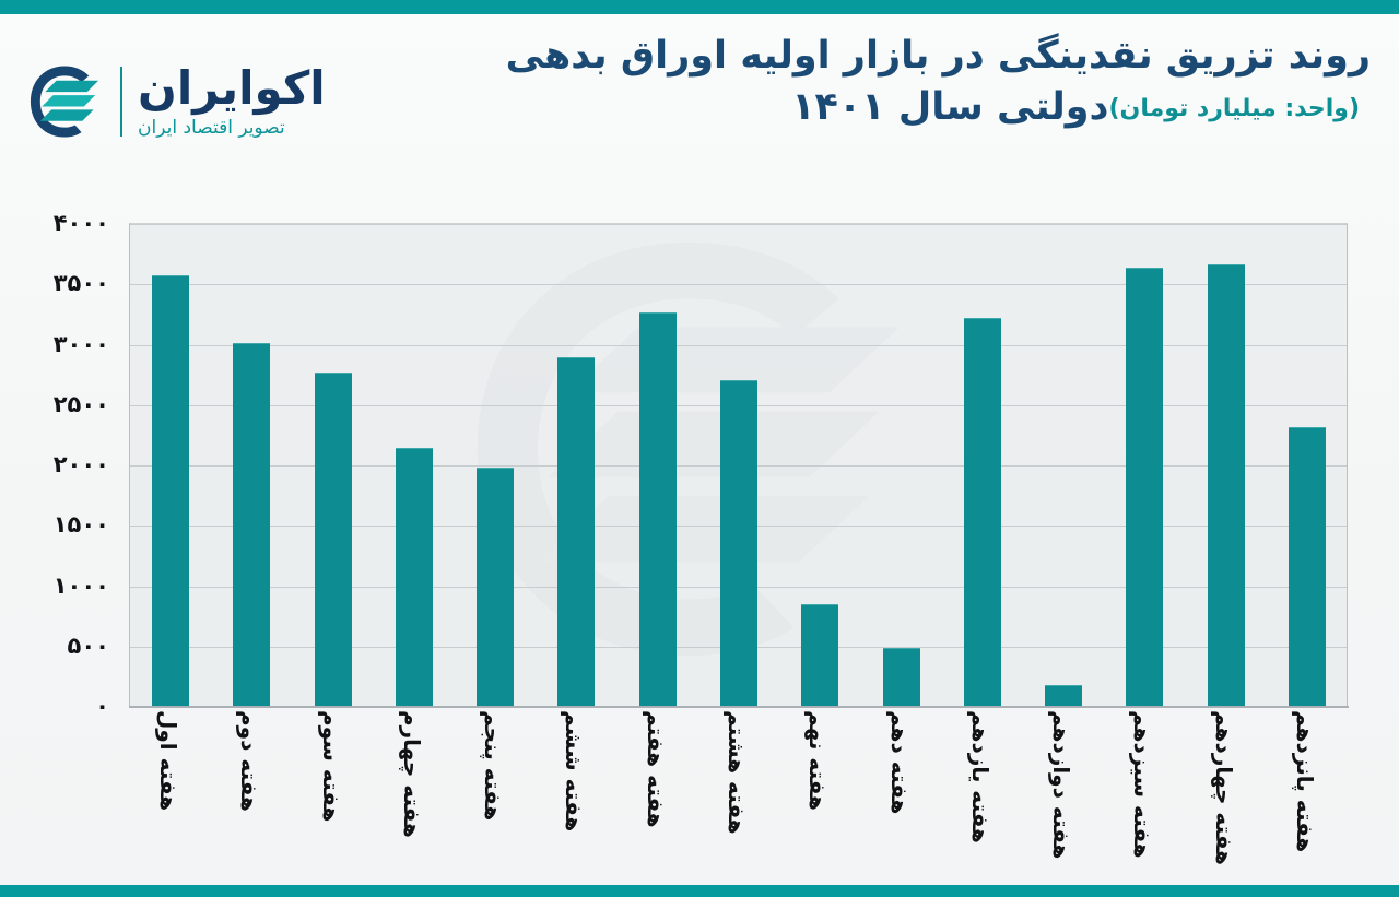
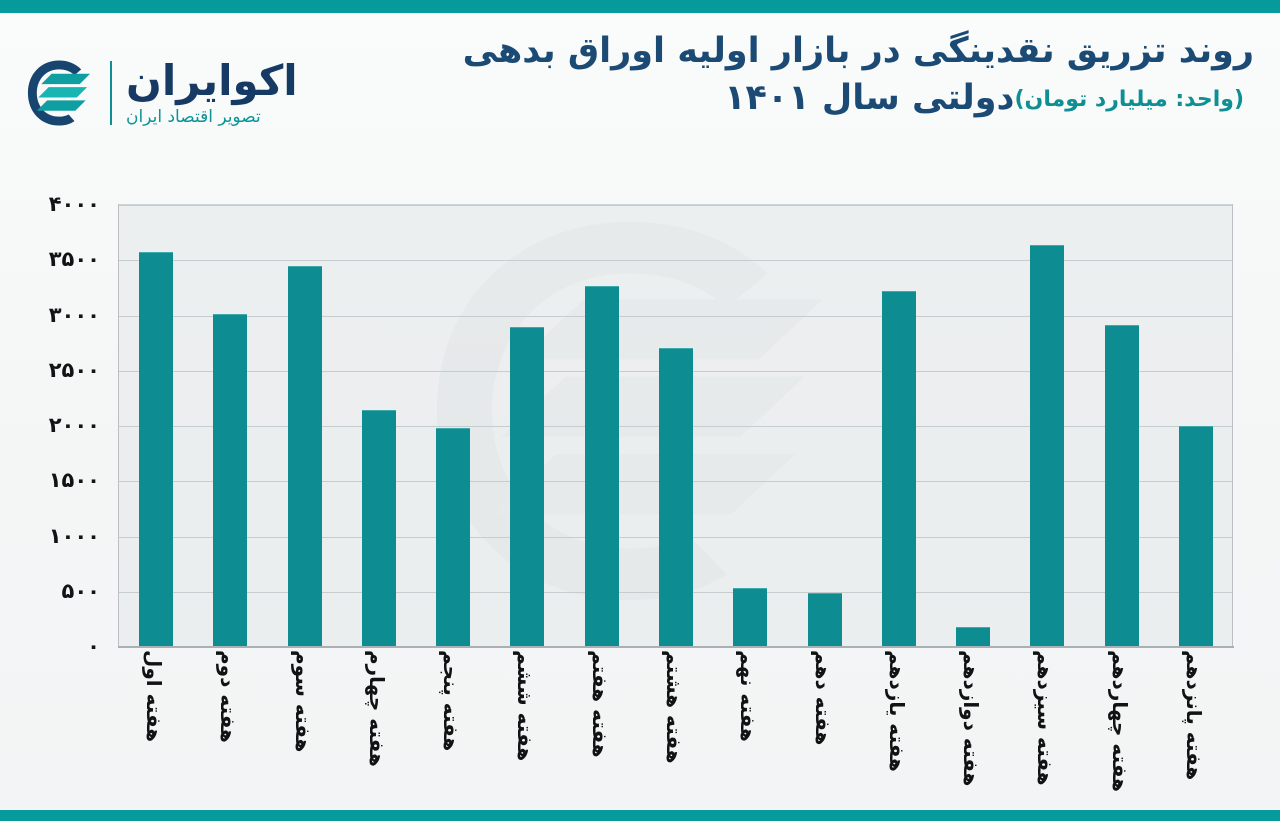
هفته سوم: 2750 -> 3430
هفته نهم: 840 -> 520
هفته چهاردهم: 3650 -> 2900
هفته پانزدهم: 2300 -> 1980
